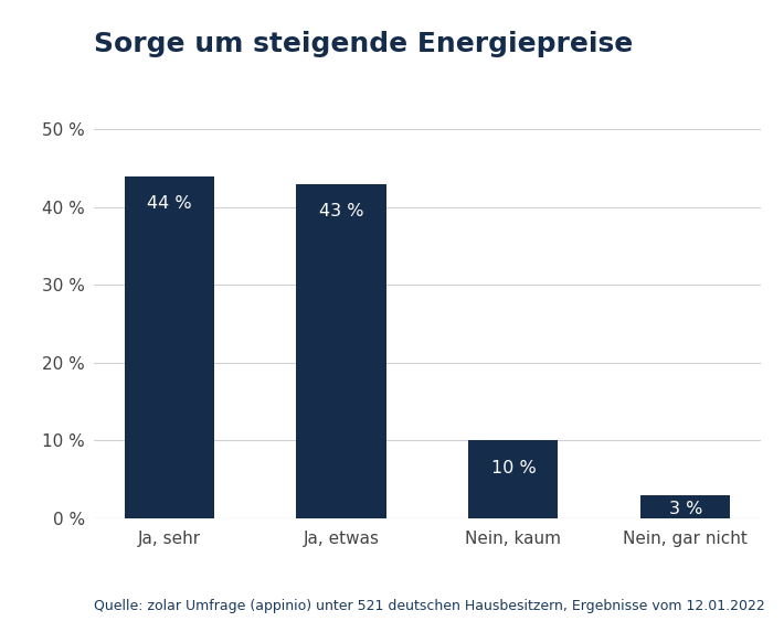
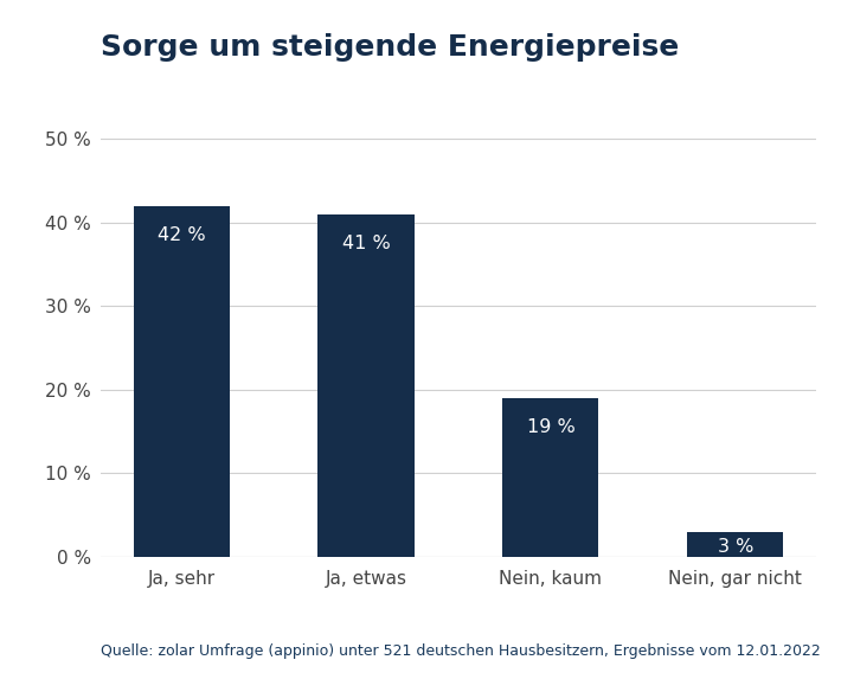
Ja, sehr: 44 -> 42
Ja, etwas: 43 -> 41
Nein, kaum: 10 -> 19
